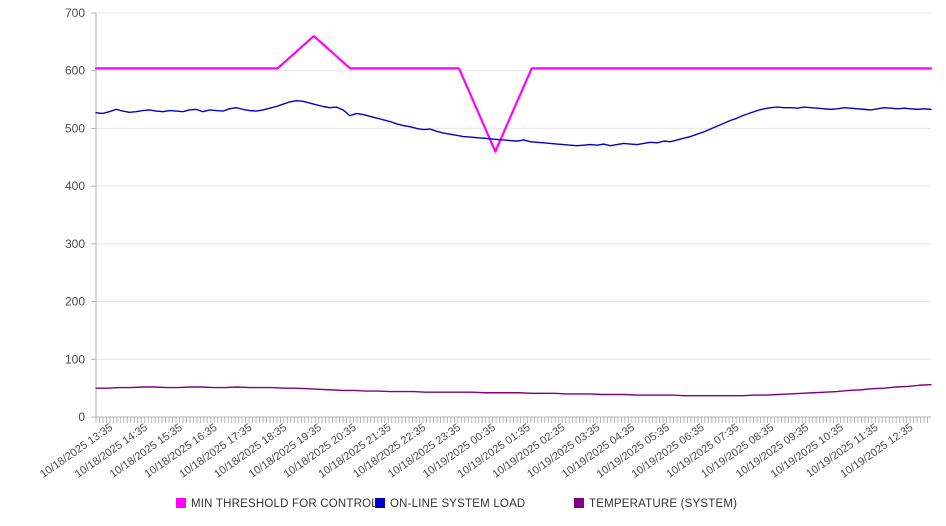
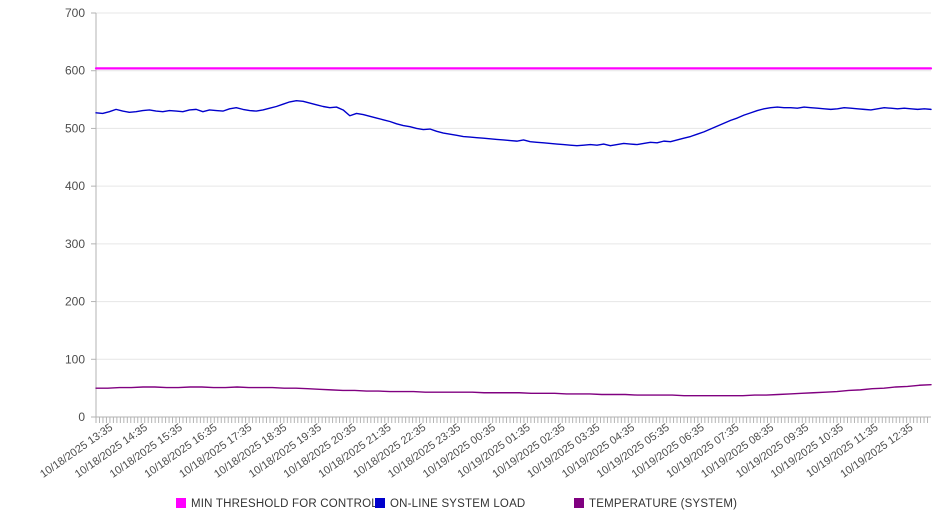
MIN THRESHOLD FOR CONTROL/10/18/2025 19:35: 660 -> 600
MIN THRESHOLD FOR CONTROL/10/19/2025 00:35: 460 -> 600
